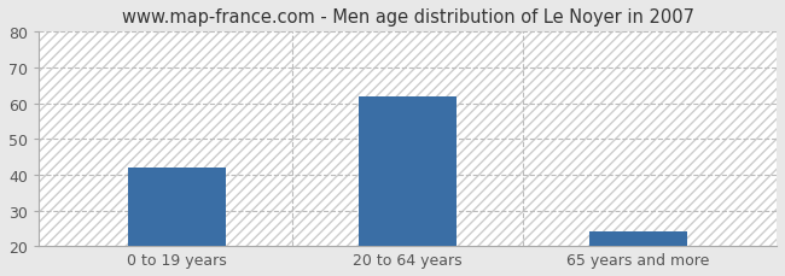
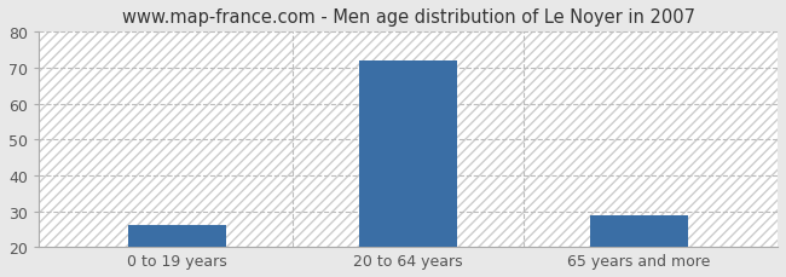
0 to 19 years: 42 -> 26
20 to 64 years: 62 -> 72
65 years and more: 24 -> 29
